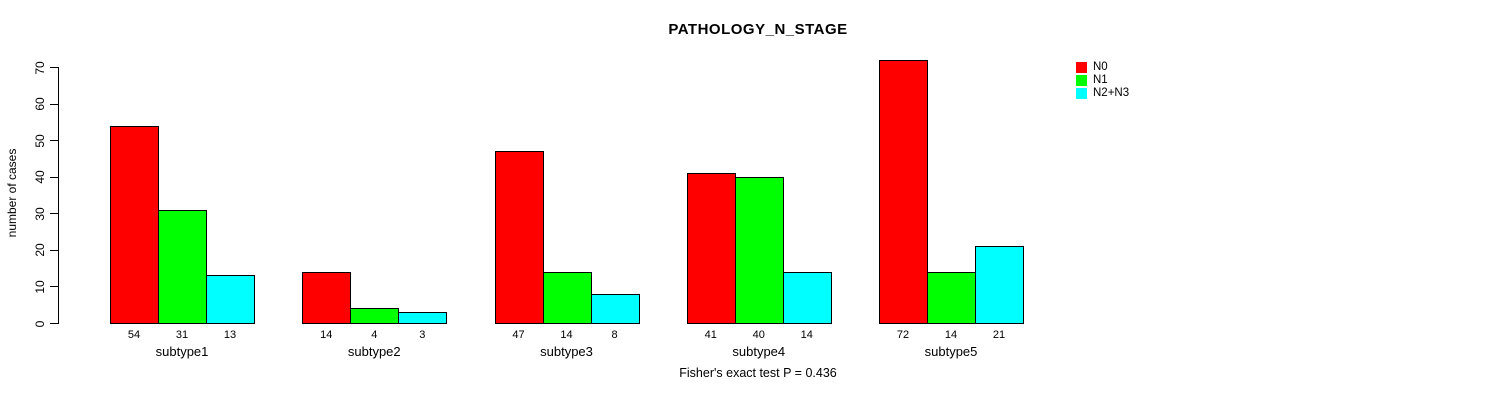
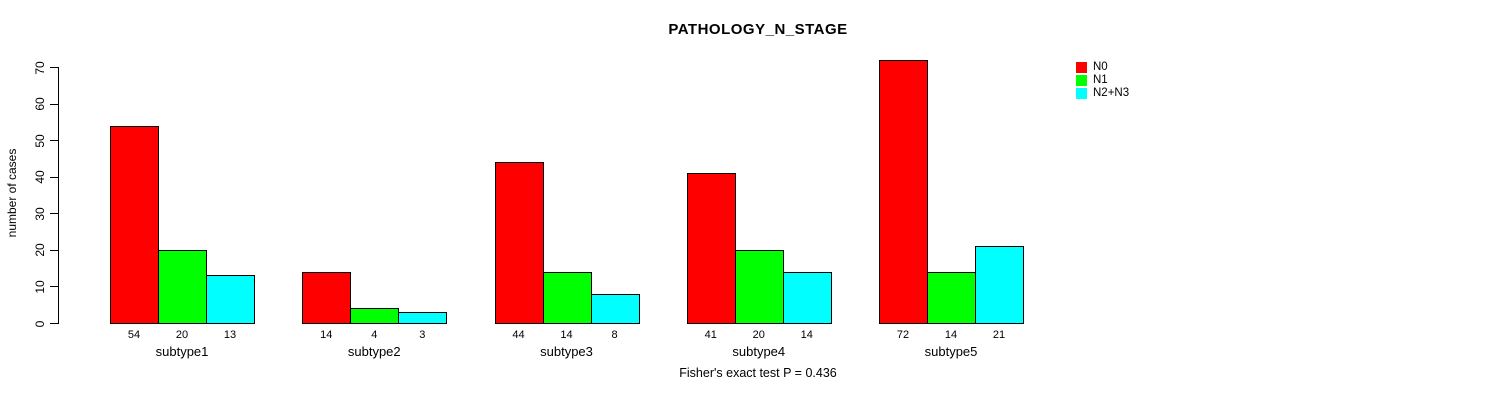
N1/subtype1: 31 -> 20
N0/subtype3: 47 -> 44
N1/subtype4: 40 -> 20
